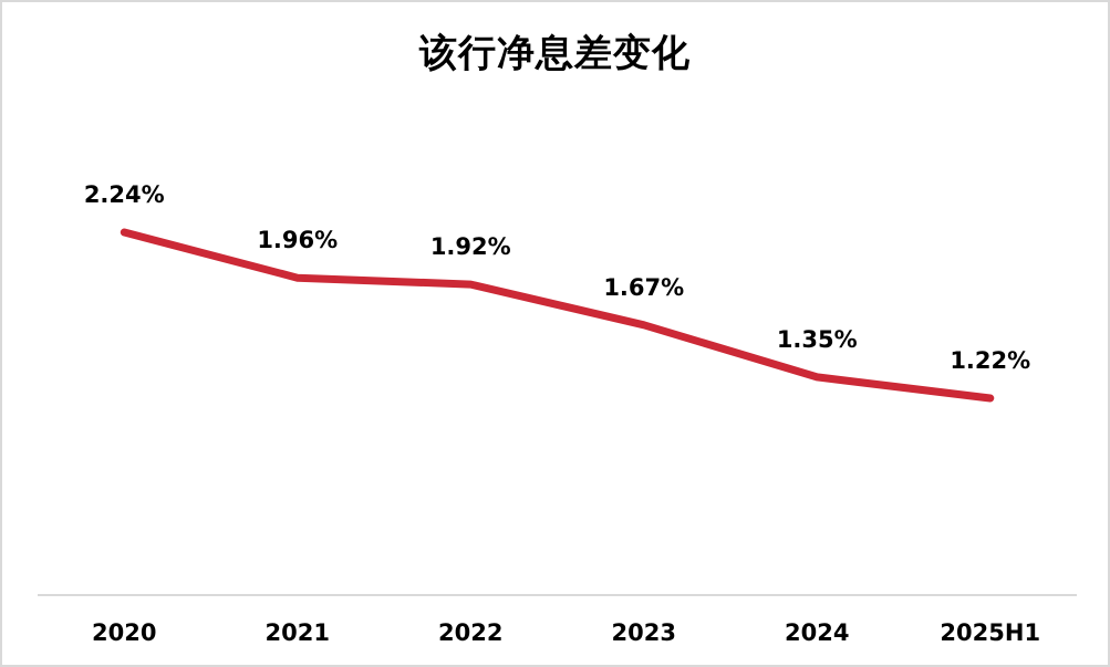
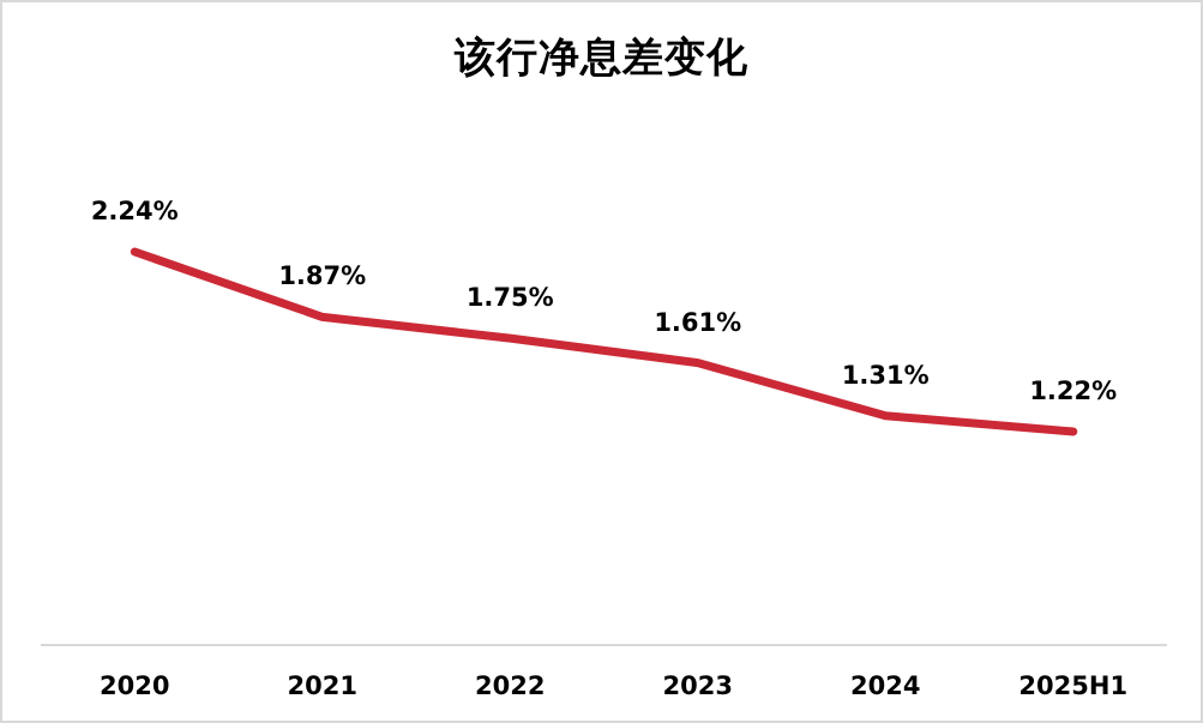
2021: 1.96% -> 1.87%
2022: 1.92% -> 1.75%
2023: 1.67% -> 1.61%
2024: 1.35% -> 1.31%
